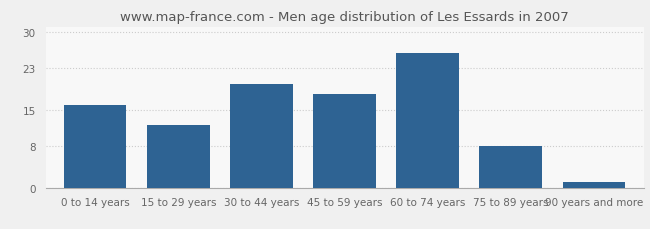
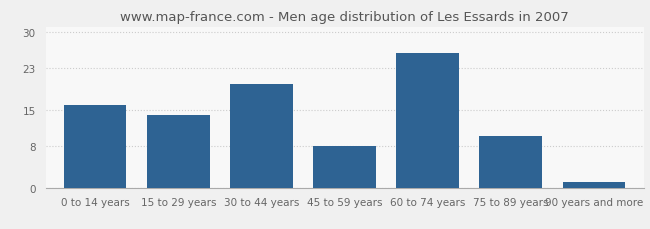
15 to 29 years: 12 -> 14
45 to 59 years: 18 -> 8
75 to 89 years: 8 -> 10
